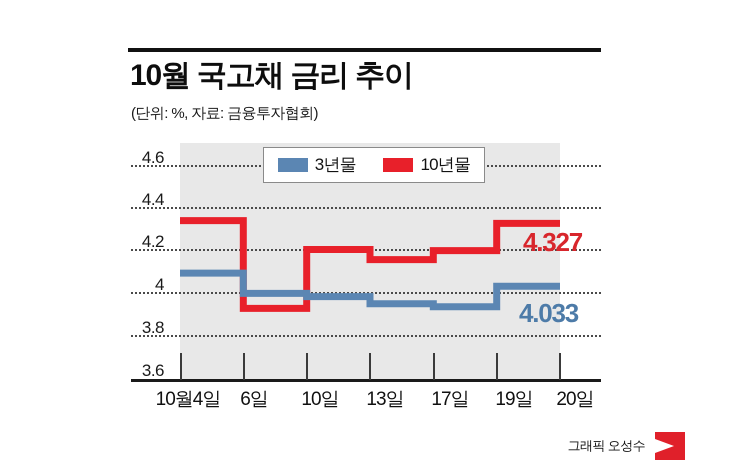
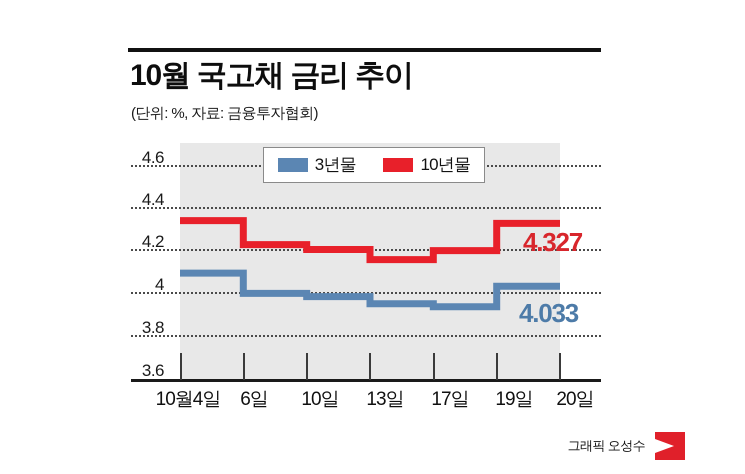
10년물/6일: 3.93 -> 4.23
